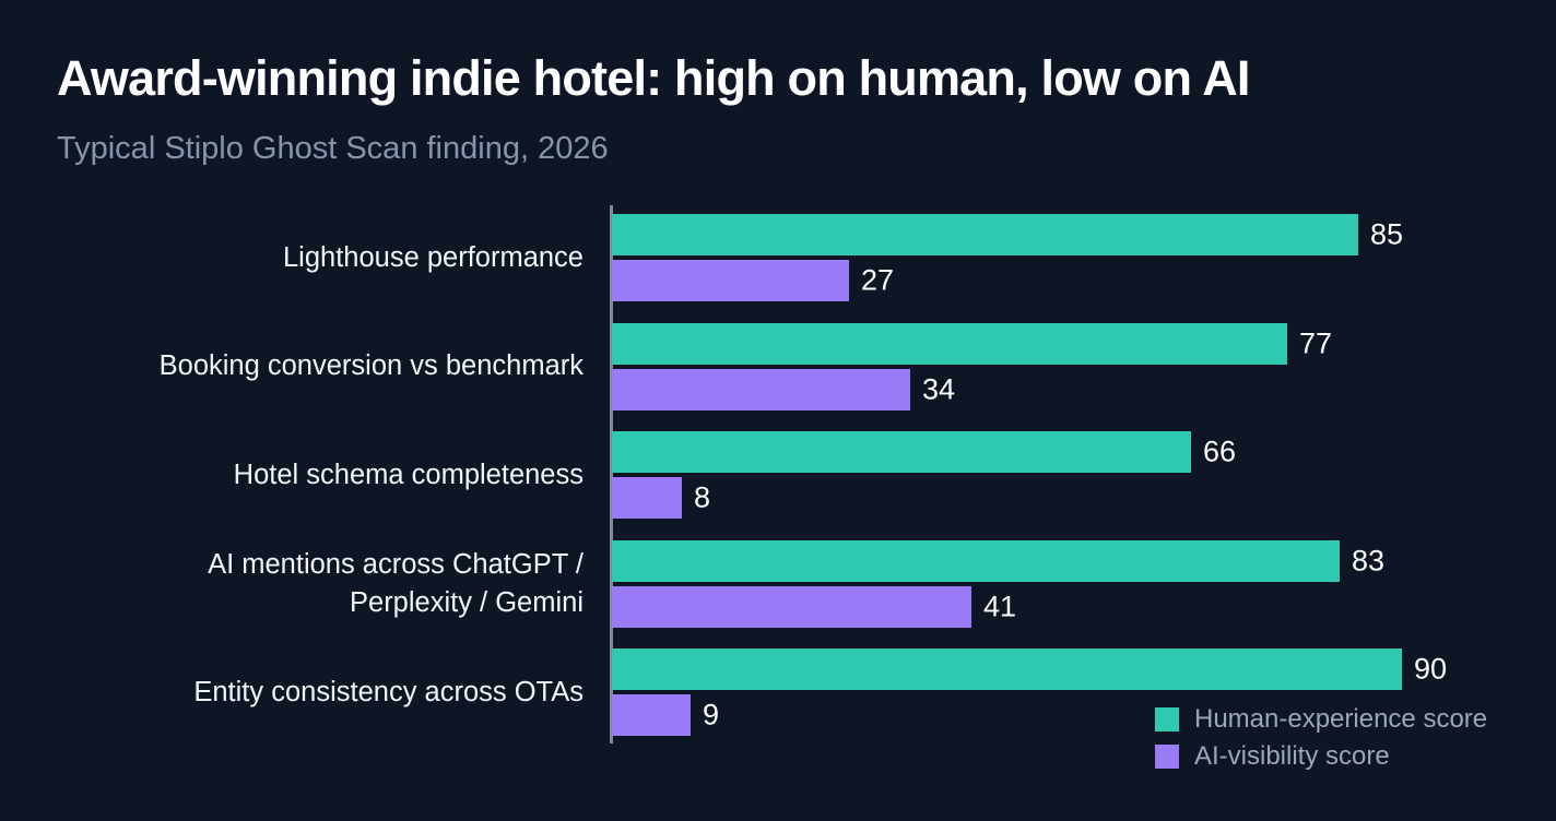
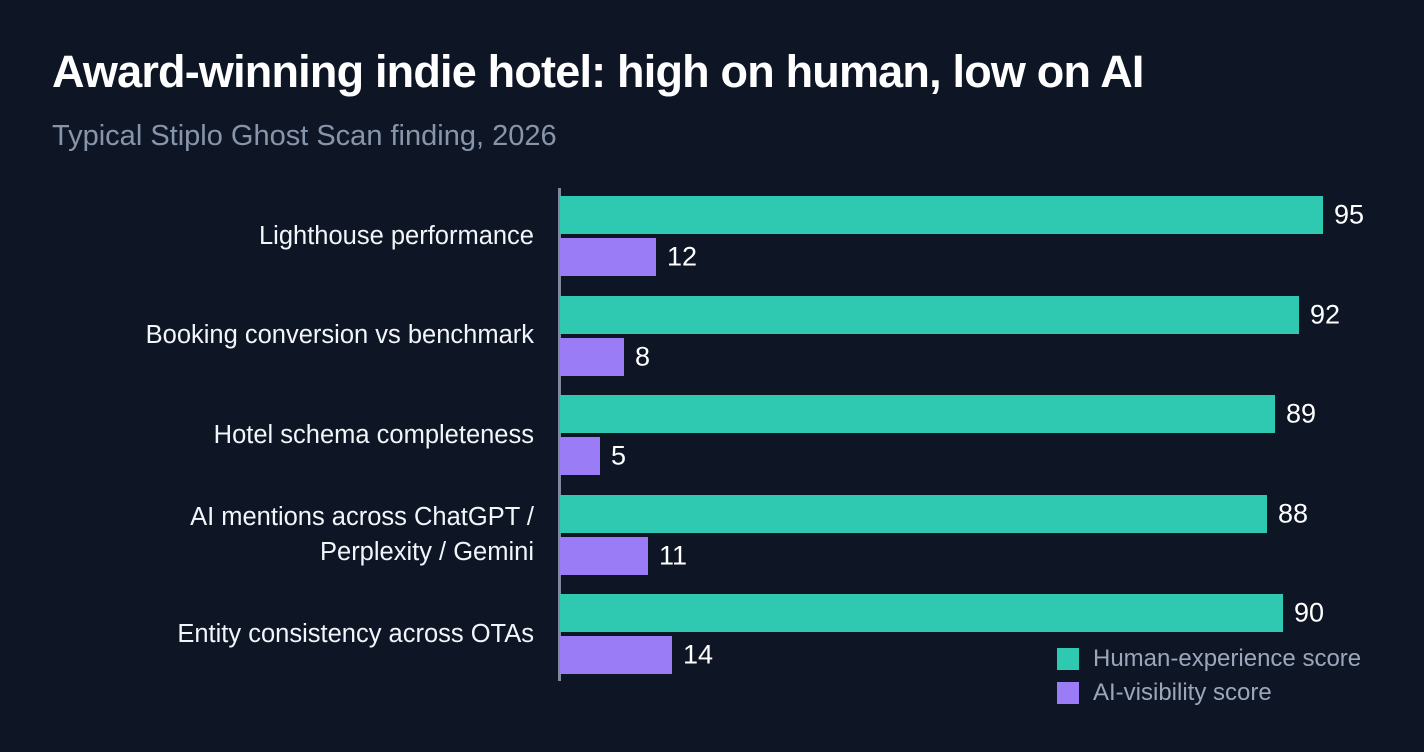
Human-experience score/Lighthouse performance: 85 -> 95
AI-visibility score/Lighthouse performance: 27 -> 12
Human-experience score/Booking conversion vs benchmark: 77 -> 92
AI-visibility score/Booking conversion vs benchmark: 34 -> 8
Human-experience score/Hotel schema completeness: 66 -> 89
AI-visibility score/Hotel schema completeness: 8 -> 5
Human-experience score/AI mentions across ChatGPT / Perplexity / Gemini: 83 -> 88
AI-visibility score/AI mentions across ChatGPT / Perplexity / Gemini: 41 -> 11
AI-visibility score/Entity consistency across OTAs: 9 -> 14
